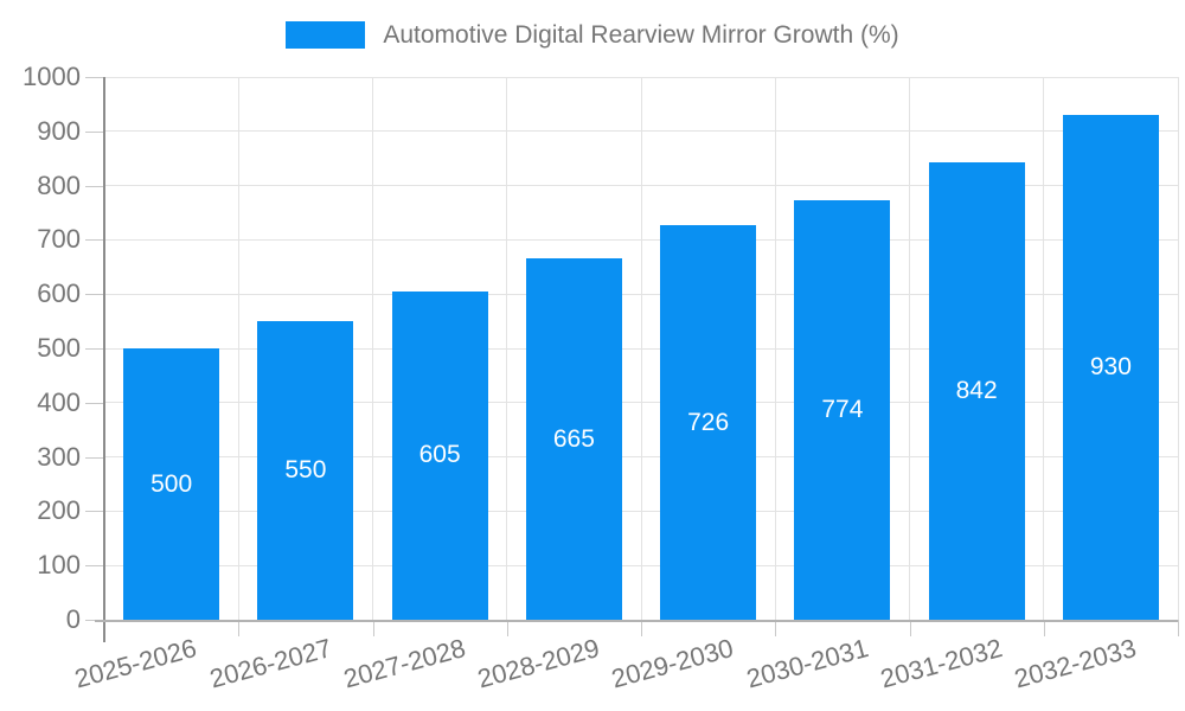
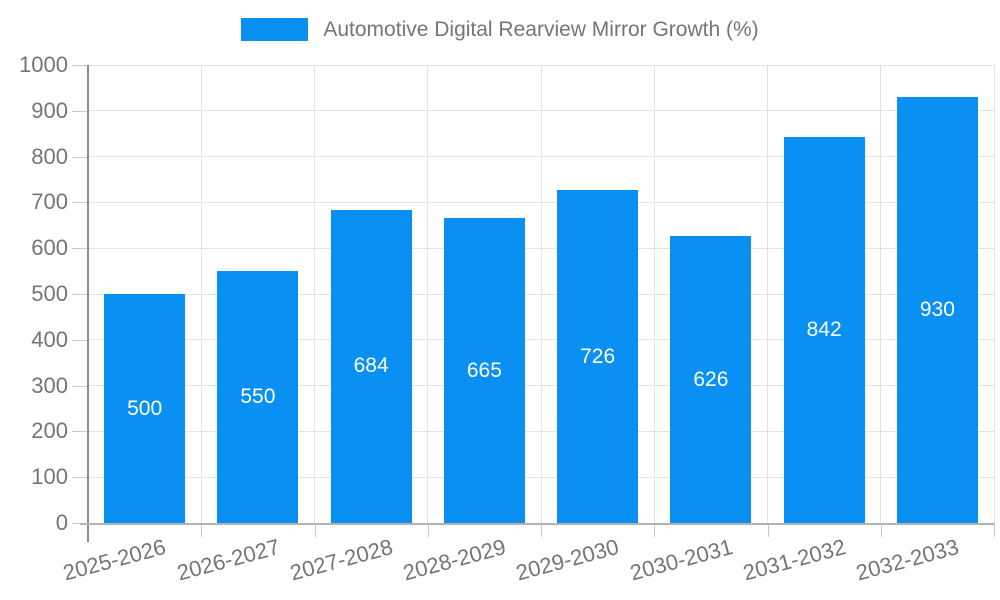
2027-2028: 605 -> 684
2030-2031: 774 -> 626
